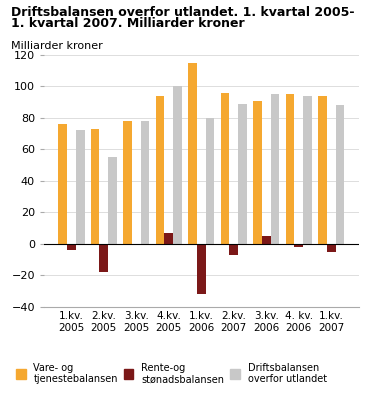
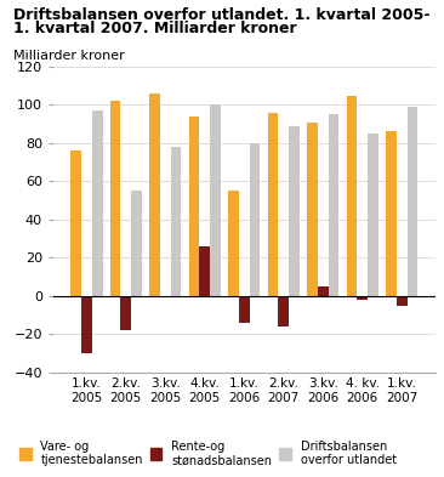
Rente-og stønadsbalansen/1.kv. 2005: -4 -> -30
Driftsbalansen overfor utlandet/1.kv. 2005: 72 -> 97
Vare- og tjenestebalansen/2.kv. 2005: 73 -> 102
Vare- og tjenestebalansen/3.kv. 2005: 78 -> 106
Rente-og stønadsbalansen/4.kv. 2005: 7 -> 26
Vare- og tjenestebalansen/1.kv. 2006: 115 -> 55
Rente-og stønadsbalansen/1.kv. 2006: -32 -> -14
Rente-og stønadsbalansen/2.kv. 2007: -7 -> -16
Vare- og tjenestebalansen/4. kv. 2006: 95 -> 105
Driftsbalansen overfor utlandet/4. kv. 2006: 94 -> 85
Vare- og tjenestebalansen/1.kv. 2007: 94 -> 86
Driftsbalansen overfor utlandet/1.kv. 2007: 88 -> 99
